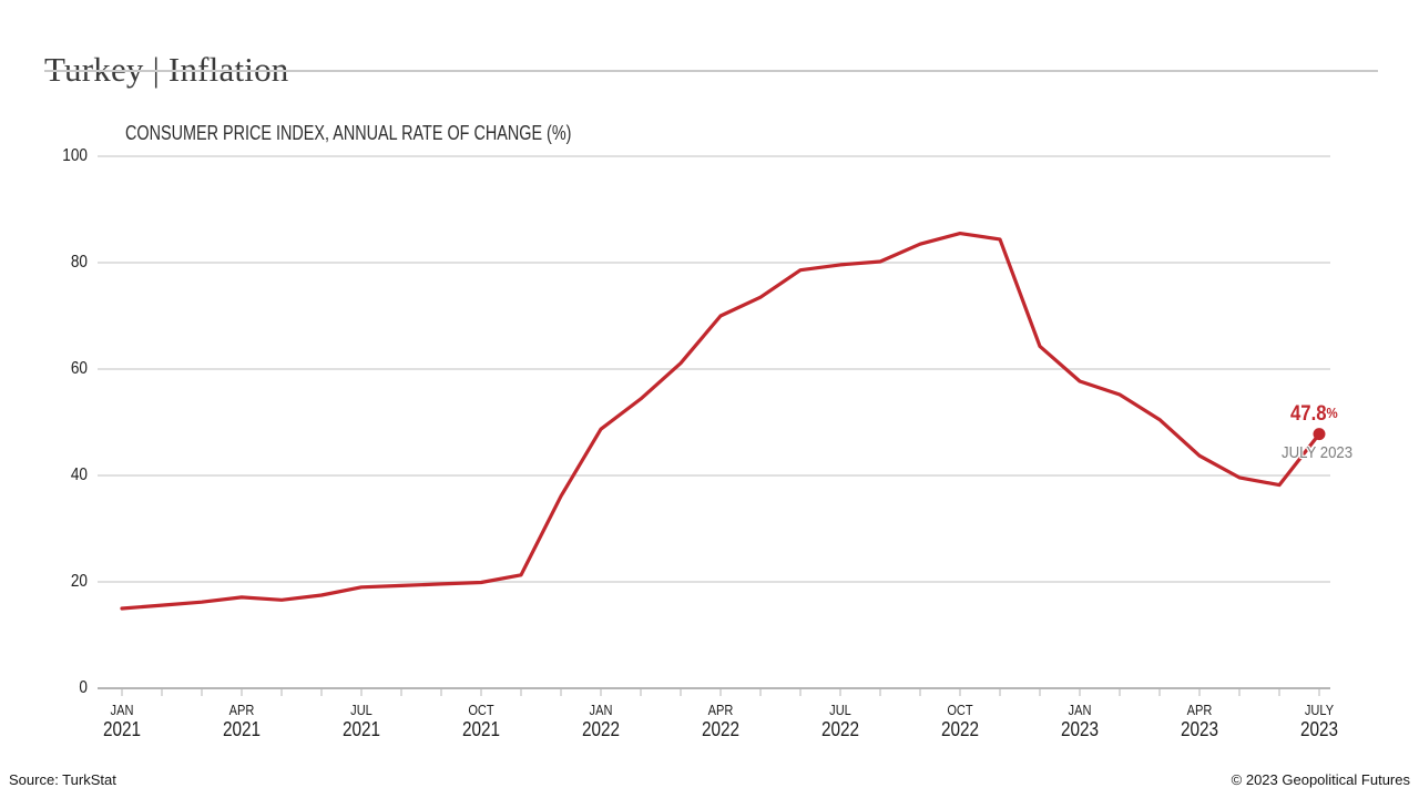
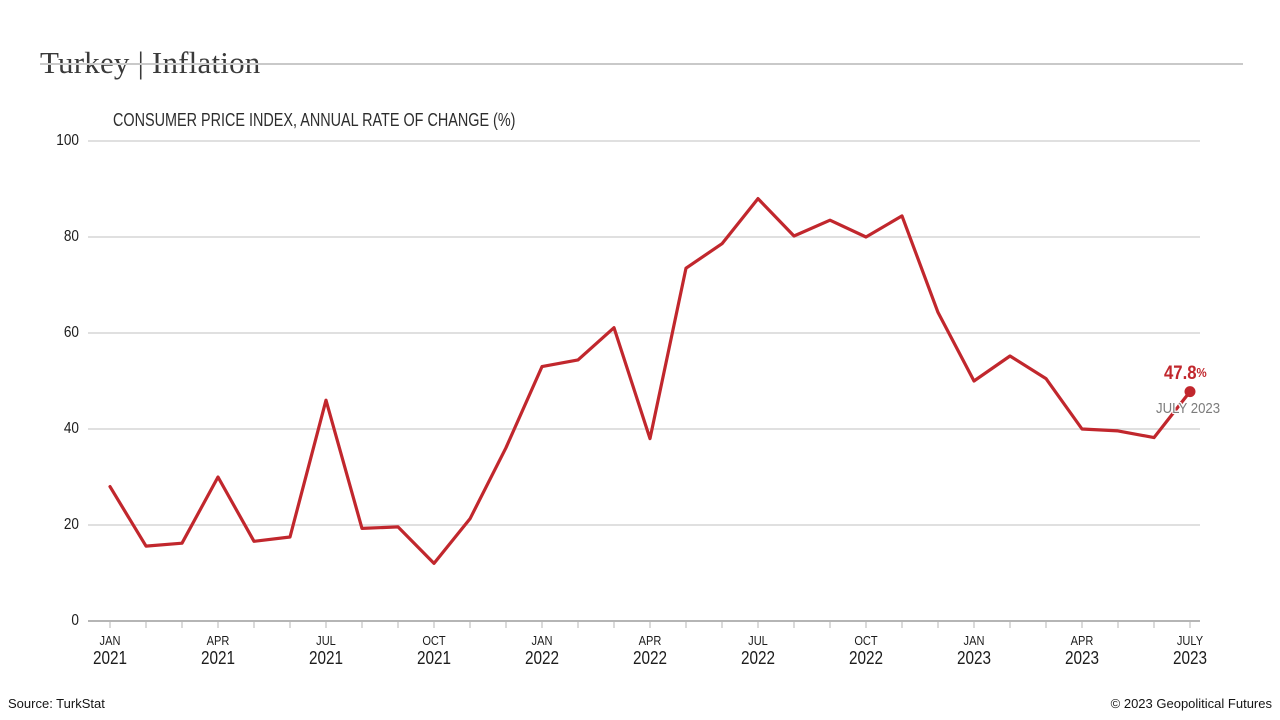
JAN 2021: 15 -> 28
APR 2021: 17 -> 30
JUL 2021: 19 -> 46
OCT 2021: 20 -> 12
JAN 2022: 49 -> 53
APR 2022: 70 -> 38
JUL 2022: 80 -> 88
OCT 2022: 86 -> 80
JAN 2023: 58 -> 50
APR 2023: 44 -> 40
